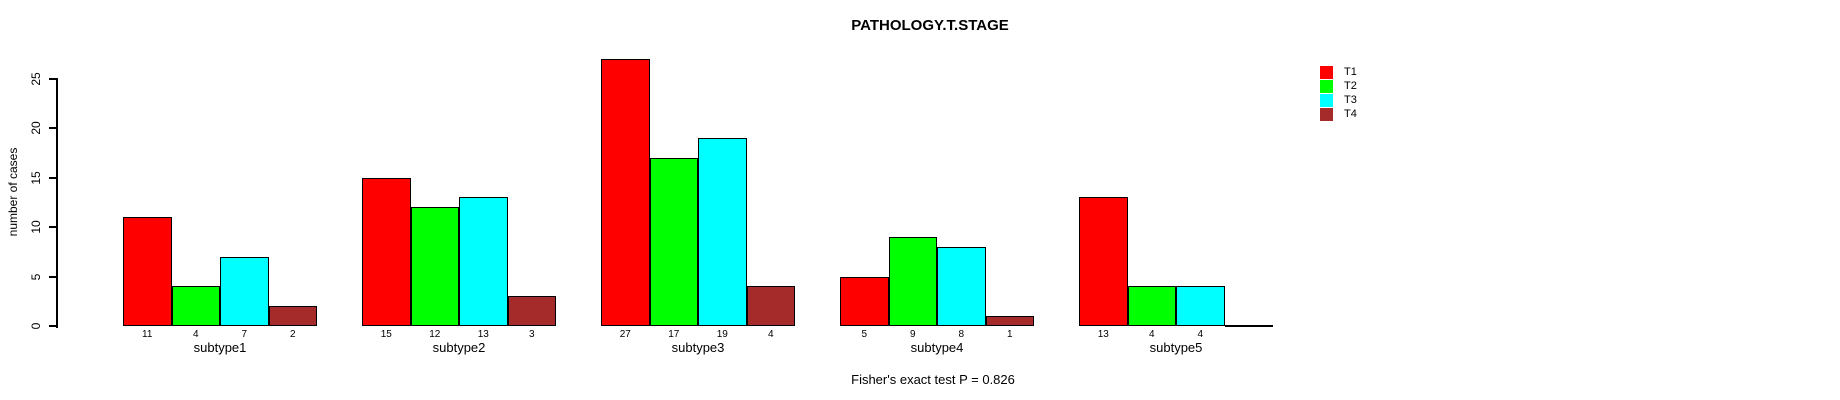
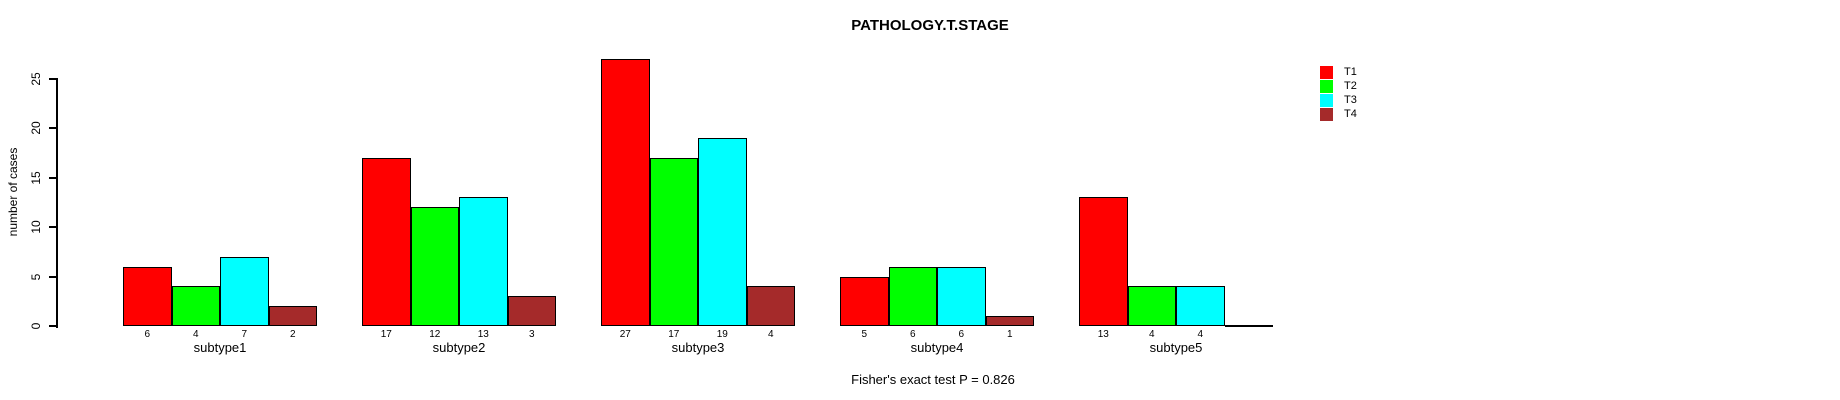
T1/subtype1: 11 -> 6
T1/subtype2: 15 -> 17
T2/subtype4: 9 -> 6
T3/subtype4: 8 -> 6
